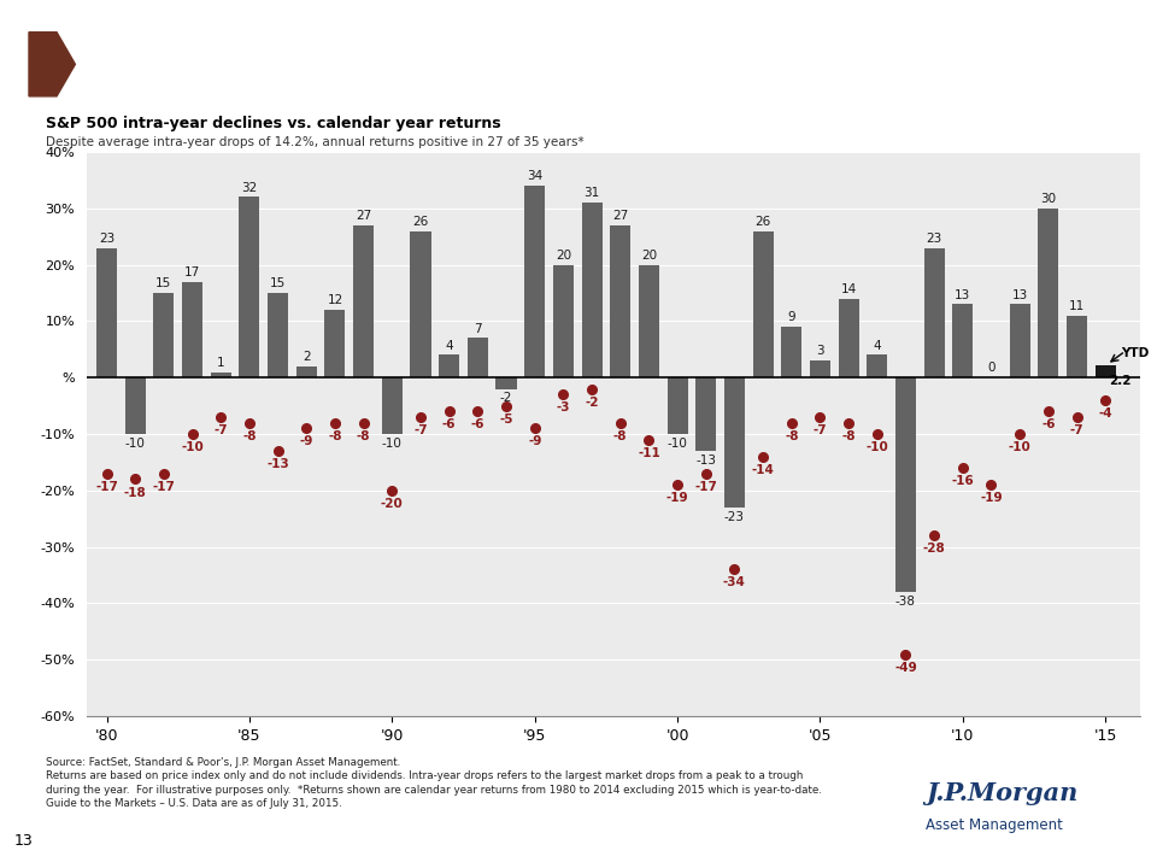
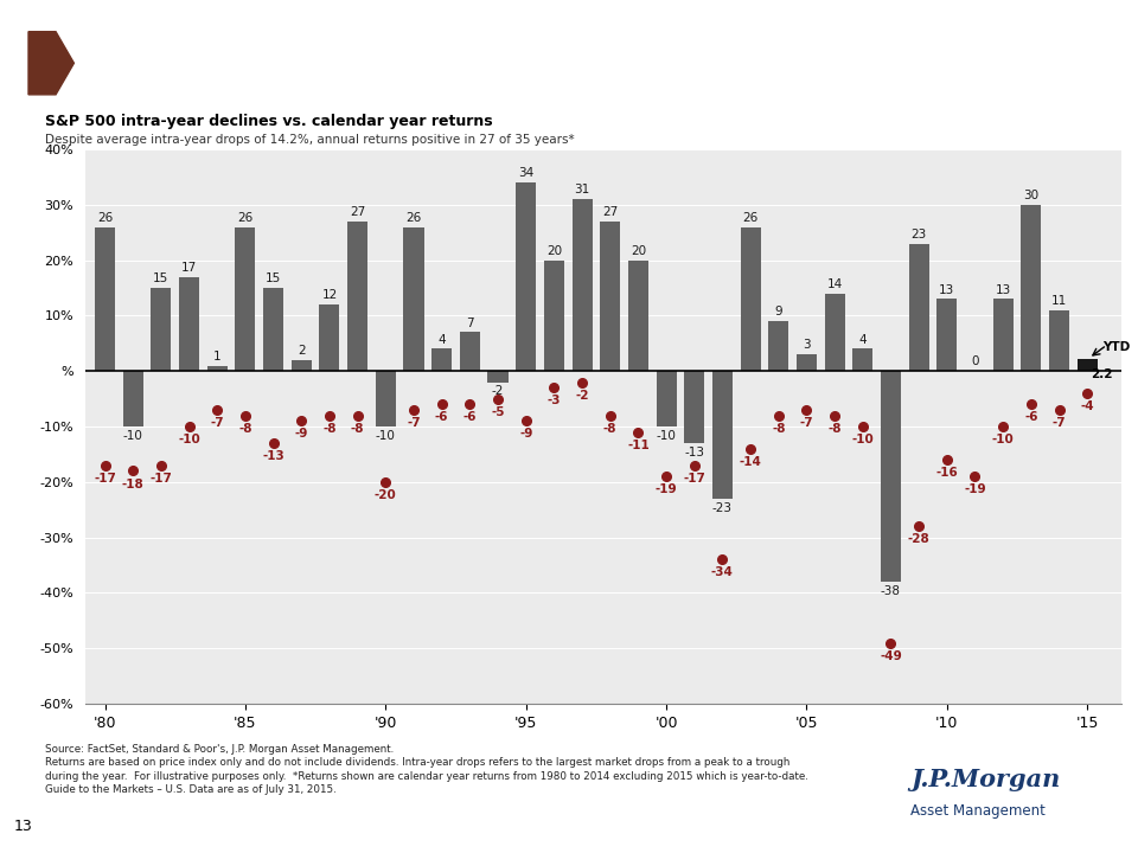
'80: 23 -> 26
'85: 32 -> 26
